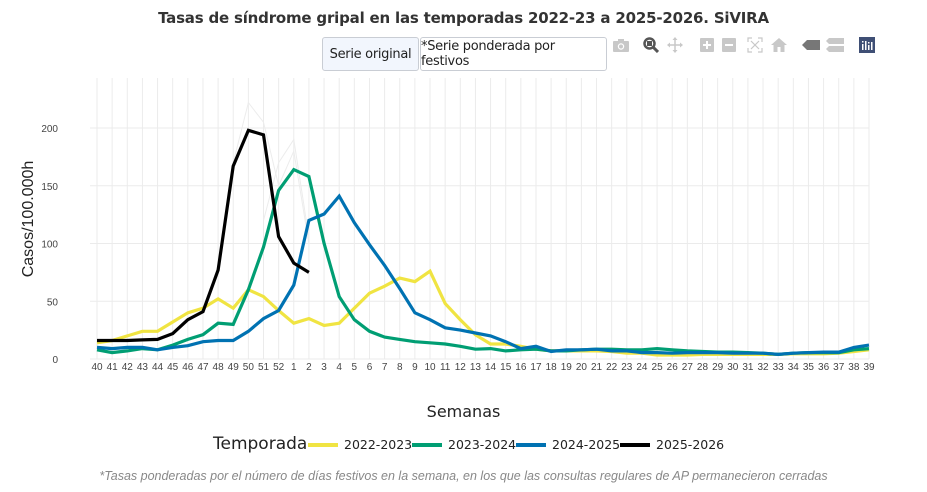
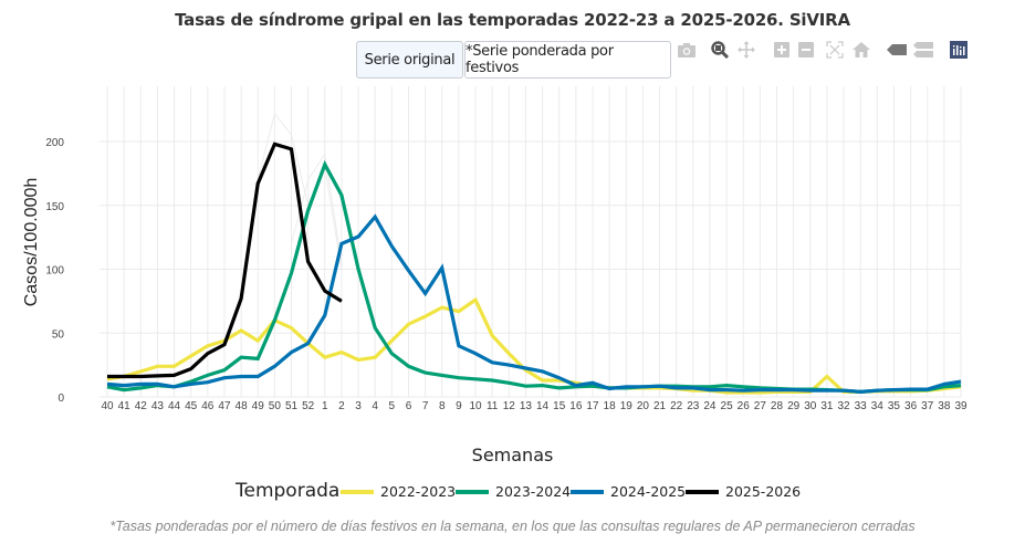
2023-2024/1: 164 -> 182
2024-2025/8: 61 -> 101
2022-2023/31: 4 -> 16
